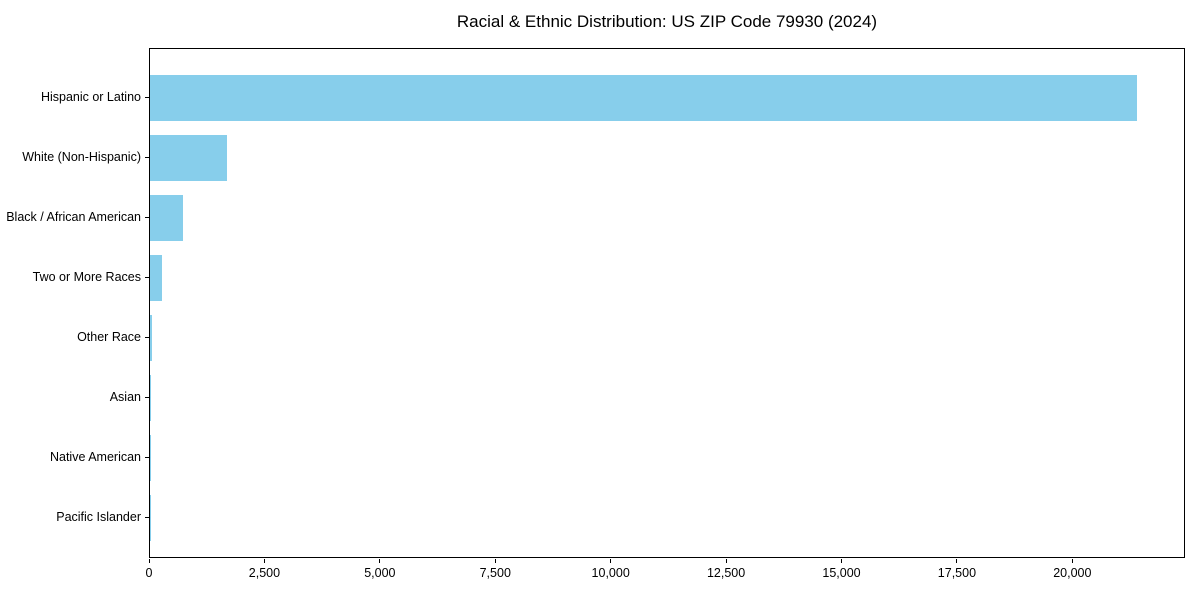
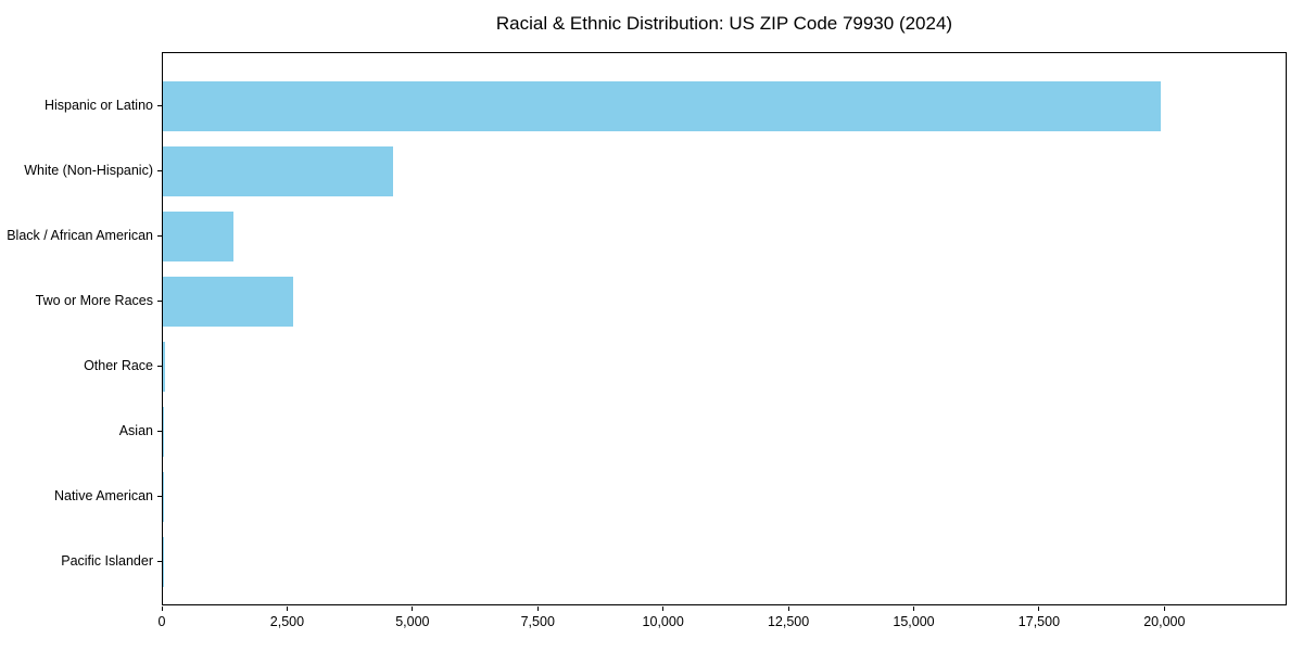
Hispanic or Latino: 21400 -> 19900
White (Non-Hispanic): 1700 -> 4600
Black / African American: 700 -> 1400
Two or More Races: 200 -> 2600
